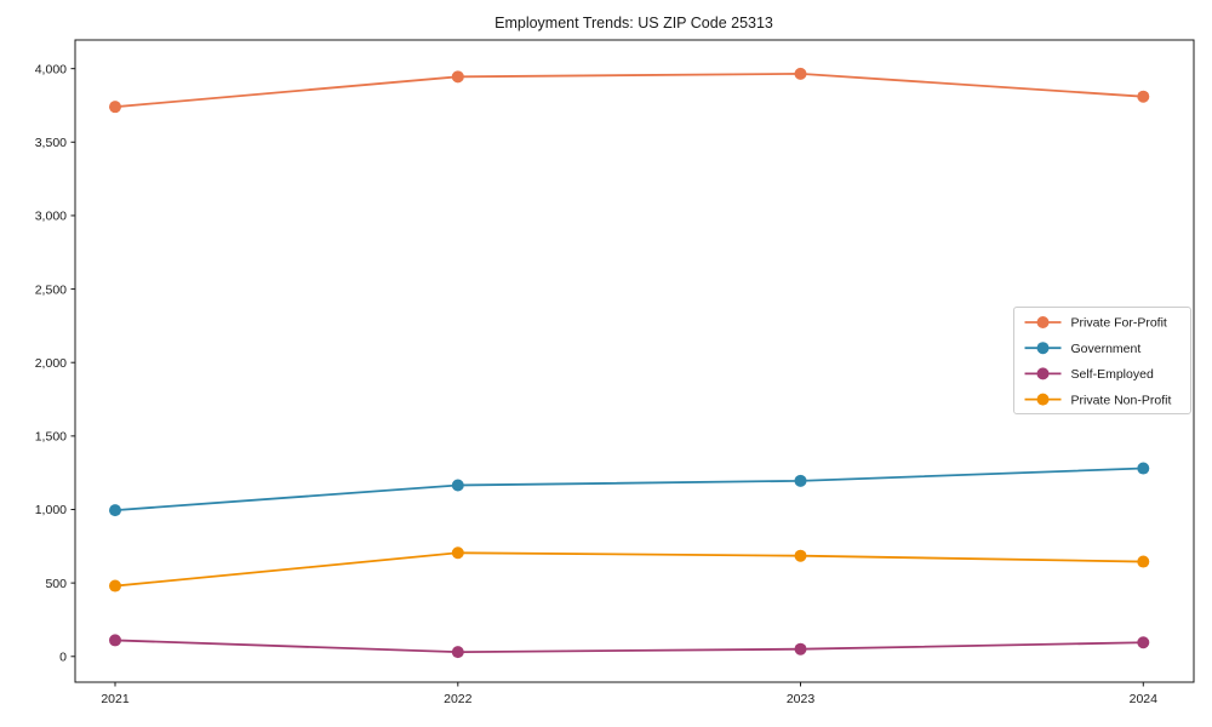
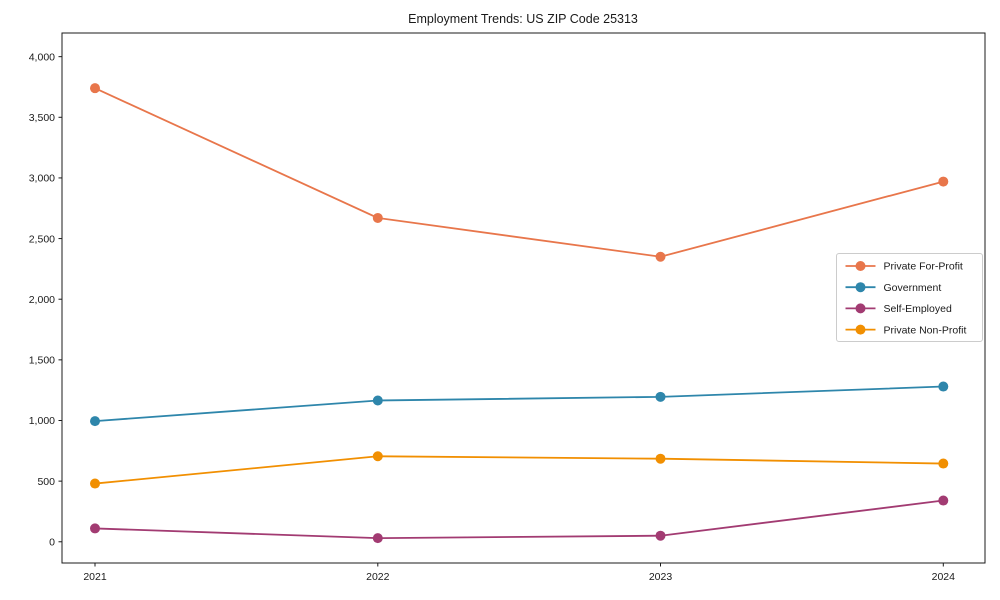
Private For-Profit/2022: 3940 -> 2670
Private For-Profit/2023: 3960 -> 2350
Private For-Profit/2024: 3810 -> 2970
Self-Employed/2024: 100 -> 340
